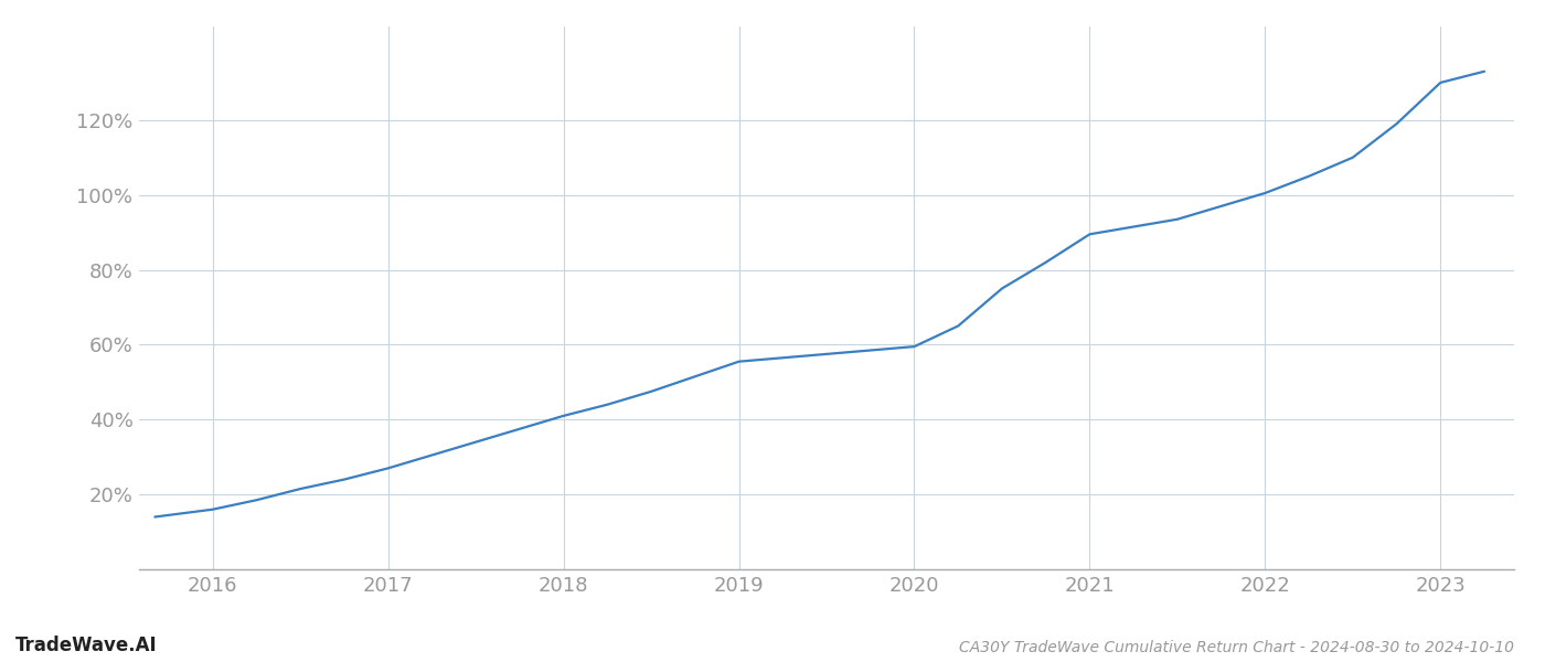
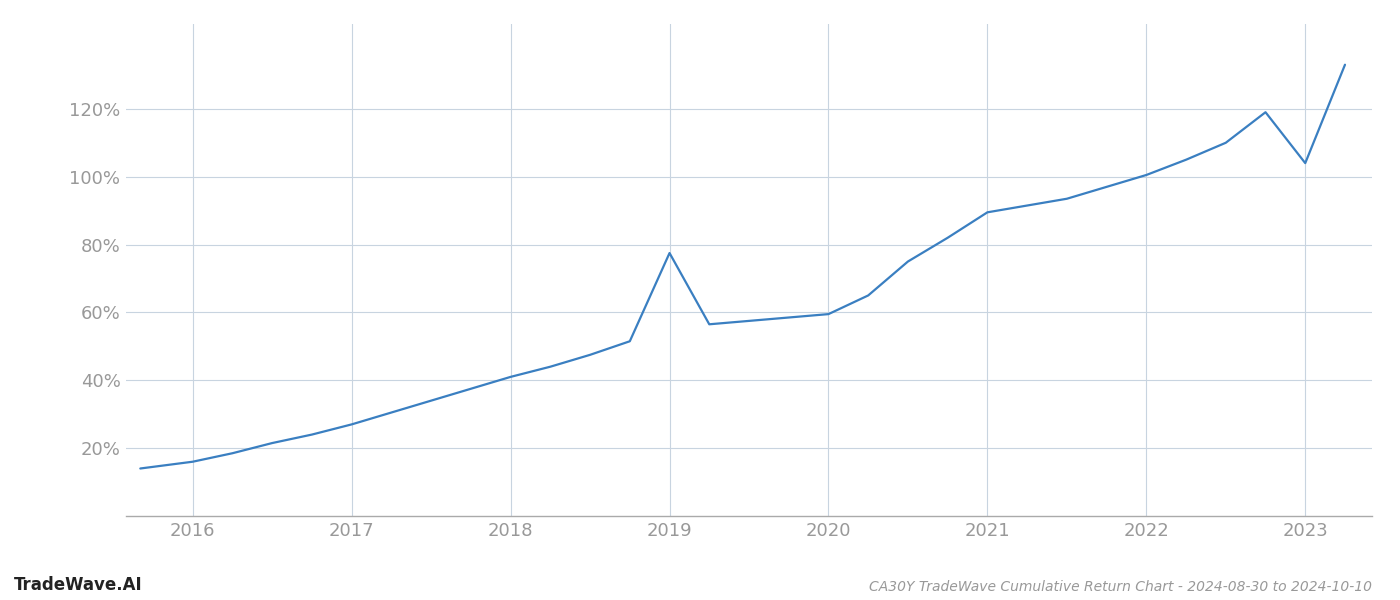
2019: 55.5% -> 77.5%
2023: 130.0% -> 104.0%
